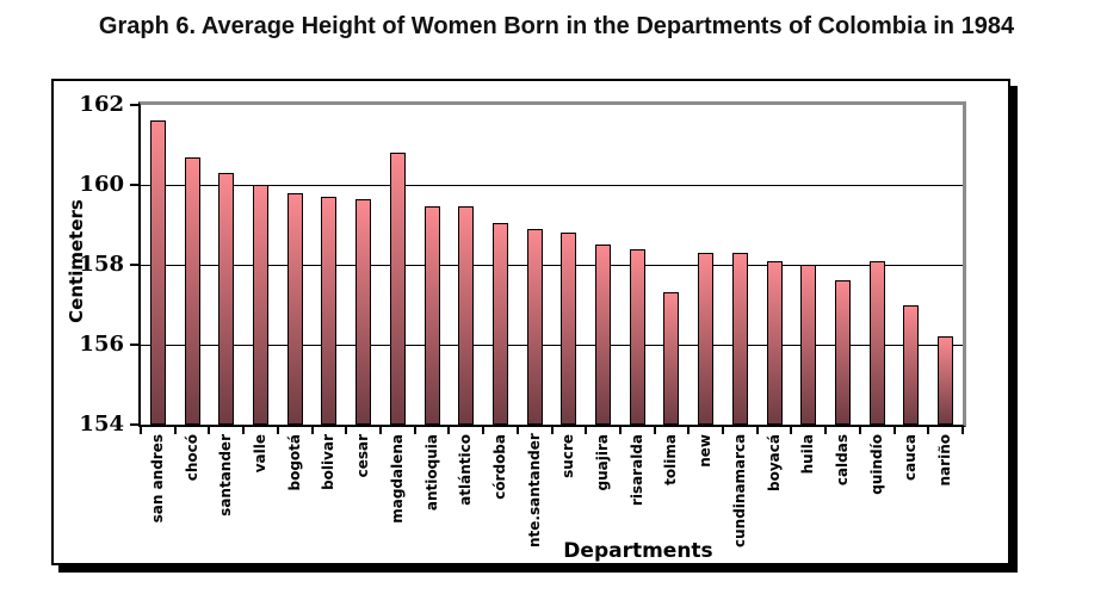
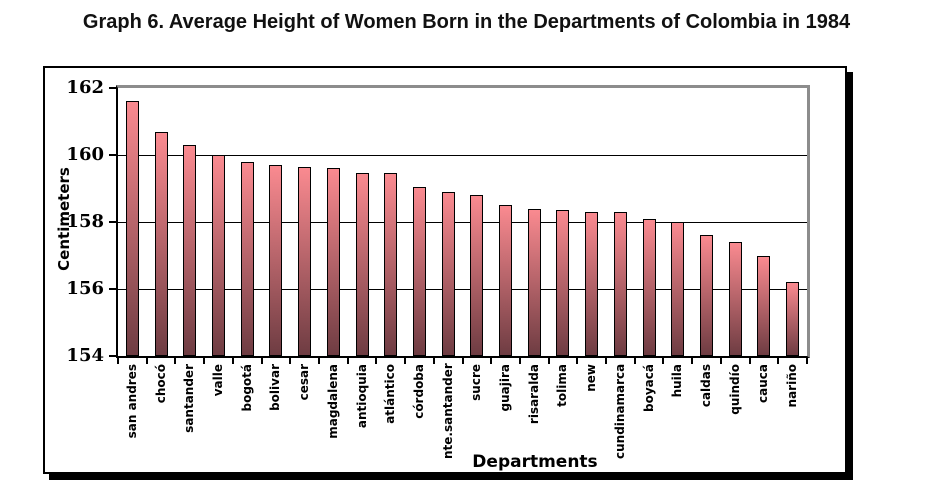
magdalena: 160.8 -> 159.6
tolima: 157.3 -> 158.3
quindío: 158.1 -> 157.4
